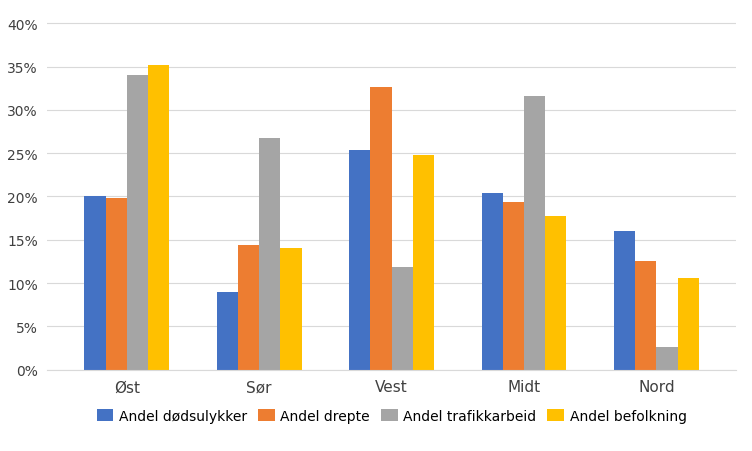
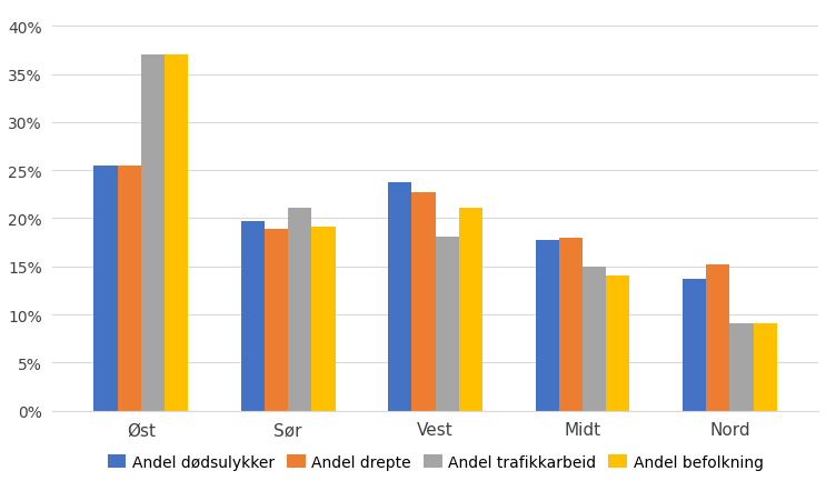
Andel dødsulykker/Øst: 20.0% -> 25.5%
Andel drepte/Øst: 19.8% -> 25.5%
Andel trafikkarbeid/Øst: 34.0% -> 37.0%
Andel befolkning/Øst: 35.2% -> 37.0%
Andel dødsulykker/Sør: 9.0% -> 19.7%
Andel drepte/Sør: 14.4% -> 18.9%
Andel trafikkarbeid/Sør: 26.8% -> 21.1%
Andel befolkning/Sør: 14.0% -> 19.1%
Andel dødsulykker/Vest: 25.4% -> 23.7%
Andel drepte/Vest: 32.6% -> 22.7%
Andel trafikkarbeid/Vest: 11.8% -> 18.1%
Andel befolkning/Vest: 24.8% -> 21.1%
Andel dødsulykker/Midt: 20.4% -> 17.8%
Andel drepte/Midt: 19.4% -> 18.0%
Andel trafikkarbeid/Midt: 31.6% -> 15.0%
Andel befolkning/Midt: 17.8% -> 14.1%
Andel dødsulykker/Nord: 16.0% -> 13.7%
Andel drepte/Nord: 12.6% -> 15.2%
Andel trafikkarbeid/Nord: 2.6% -> 9.1%
Andel befolkning/Nord: 10.6% -> 9.1%
